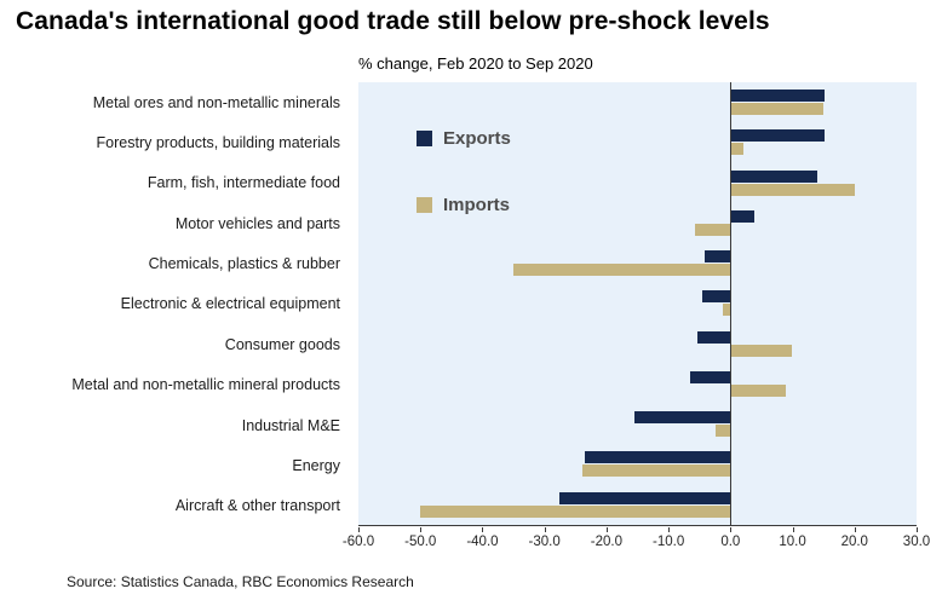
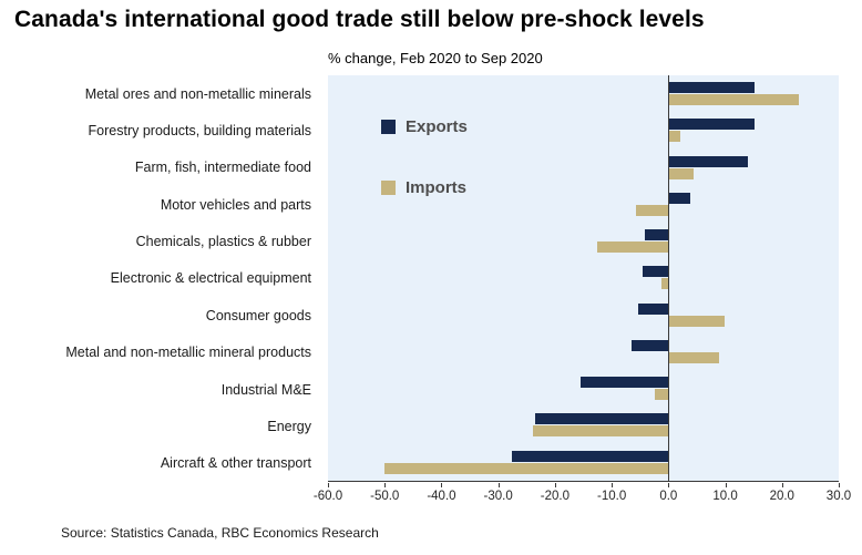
Imports/Metal ores and non-metallic minerals: 15 -> 23
Imports/Farm, fish, intermediate food: 20 -> 4
Imports/Chemicals, plastics & rubber: -35 -> -12
